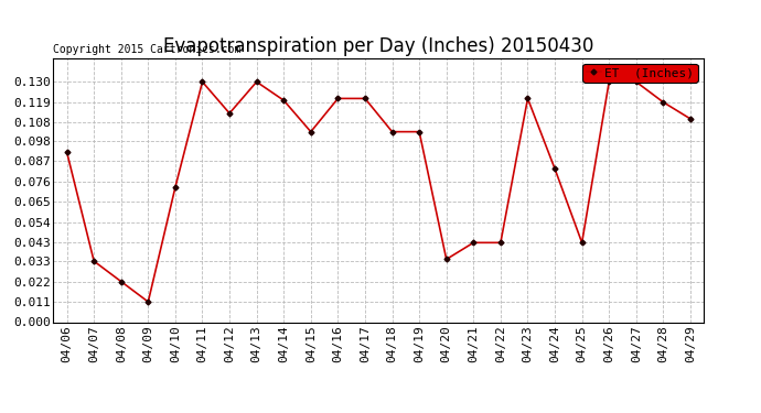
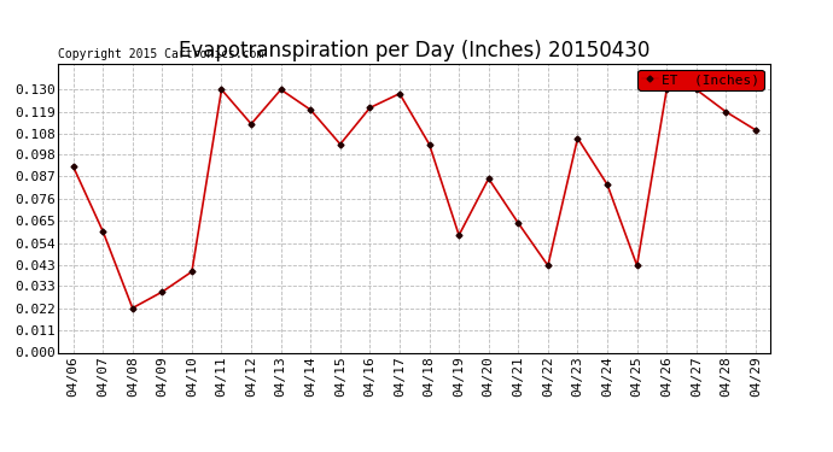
04/07: 0.033 -> 0.060
04/09: 0.011 -> 0.030
04/10: 0.073 -> 0.040
04/17: 0.121 -> 0.128
04/19: 0.103 -> 0.058
04/20: 0.034 -> 0.086
04/21: 0.043 -> 0.064
04/23: 0.121 -> 0.106
